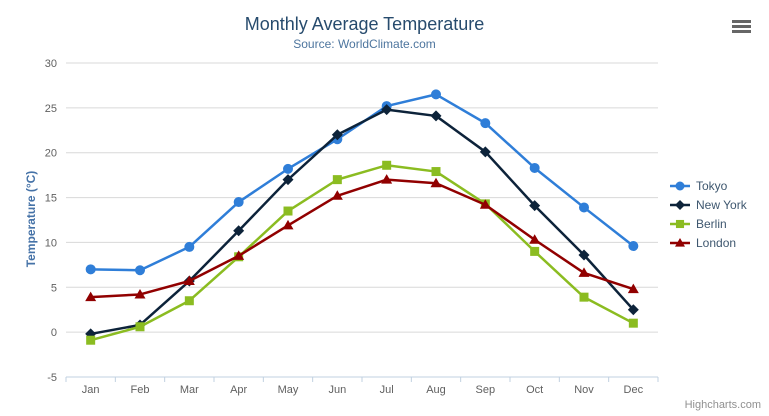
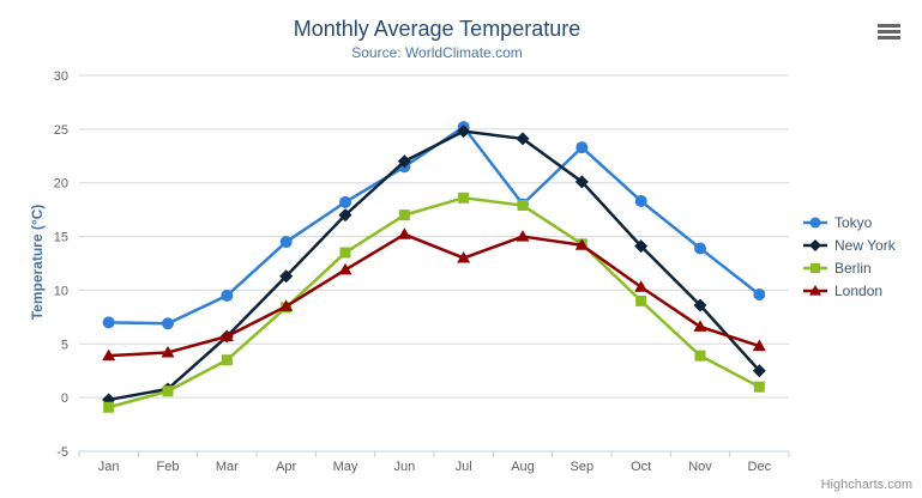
London/Jul: 17 -> 13
Tokyo/Aug: 26 -> 18
London/Aug: 17 -> 15
